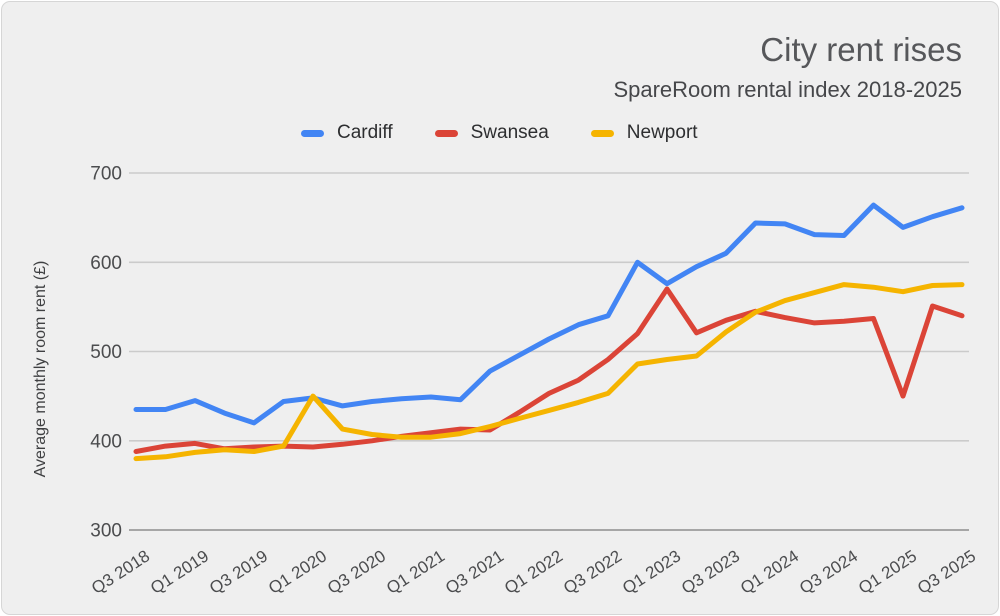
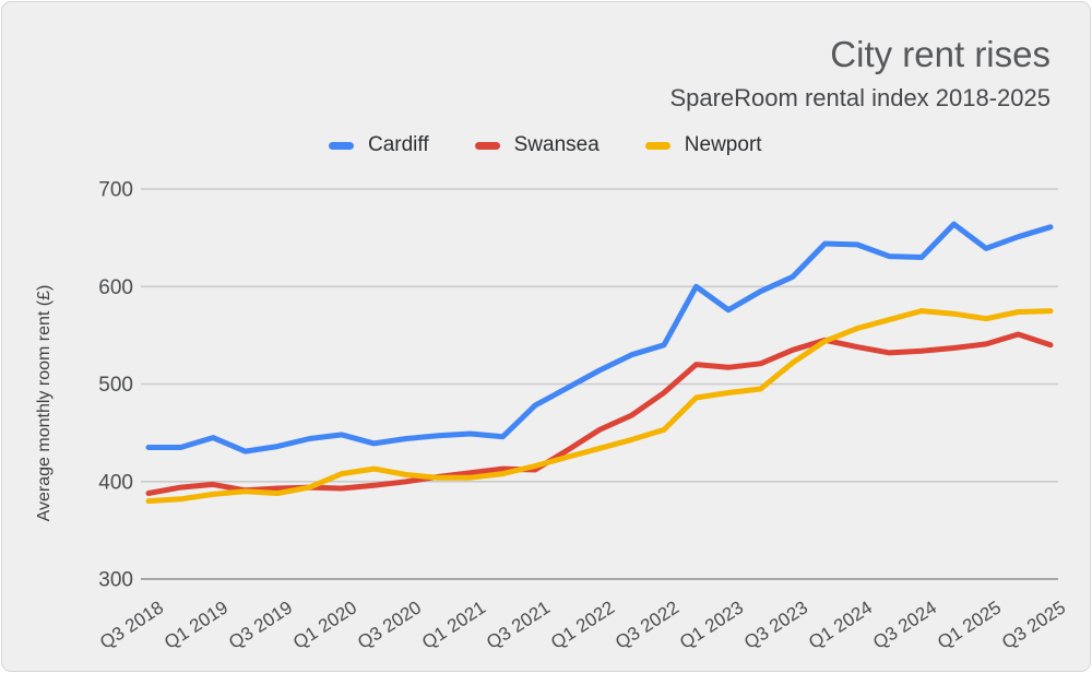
Cardiff/Q3 2019: 420 -> 440
Newport/Q1 2020: 450 -> 410
Swansea/Q1 2023: 570 -> 520
Swansea/Q1 2025: 450 -> 540
